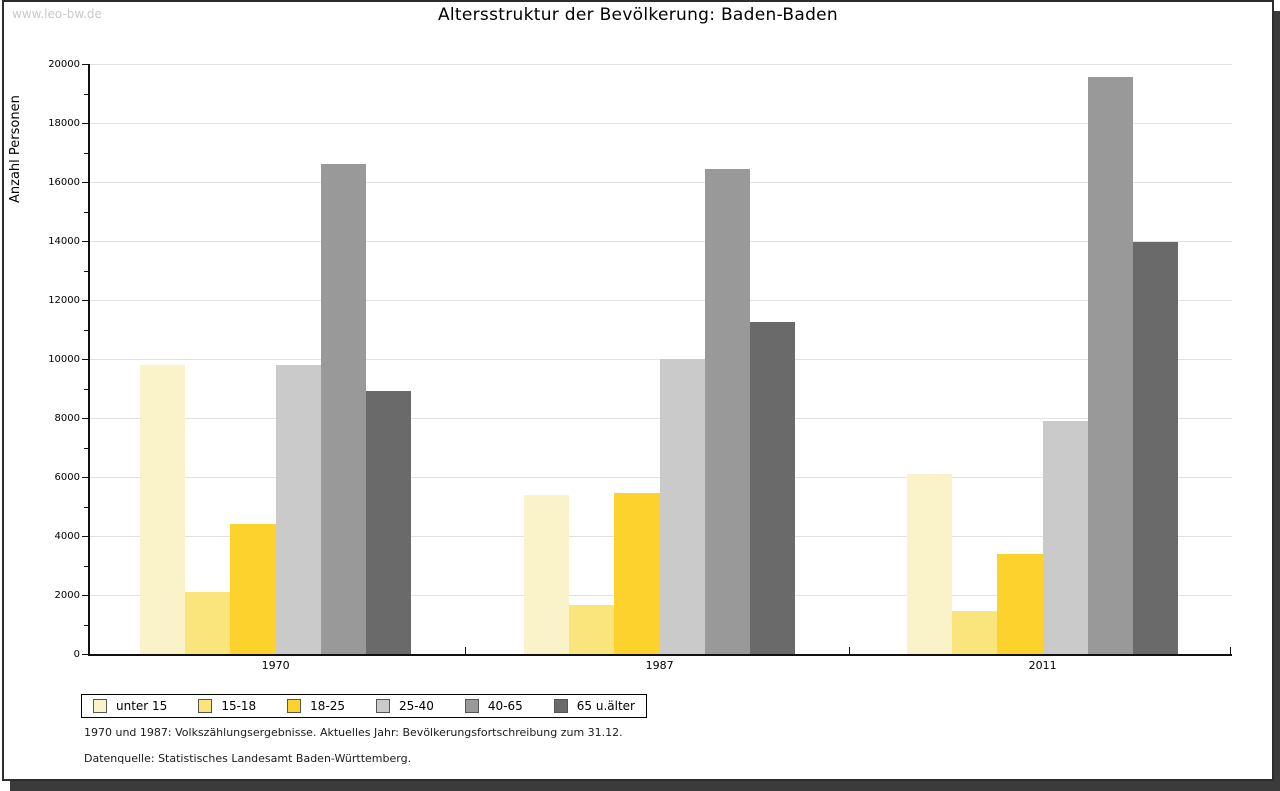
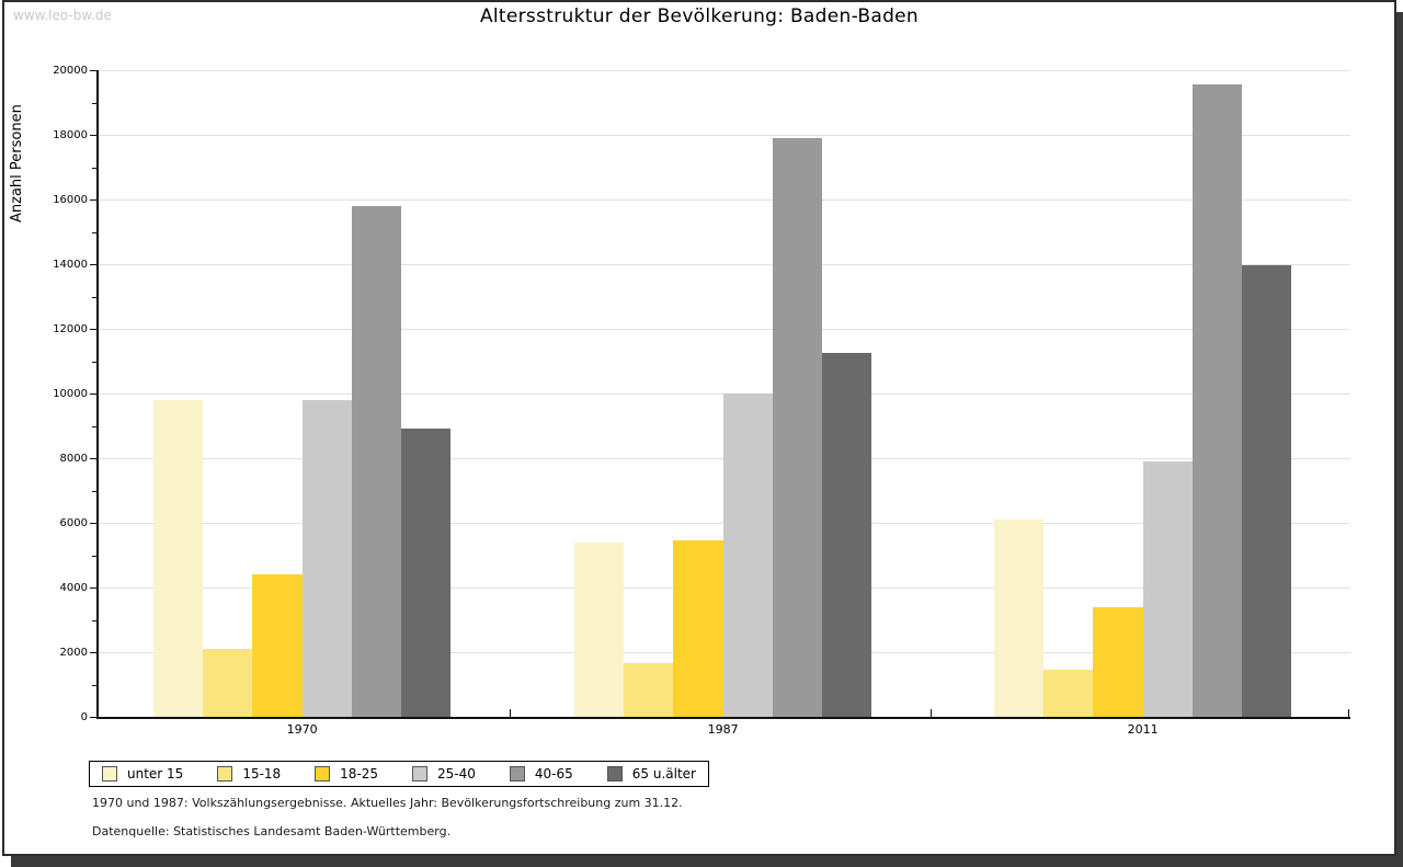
40-65/1970: 16600 -> 15800
40-65/1987: 16400 -> 17900
